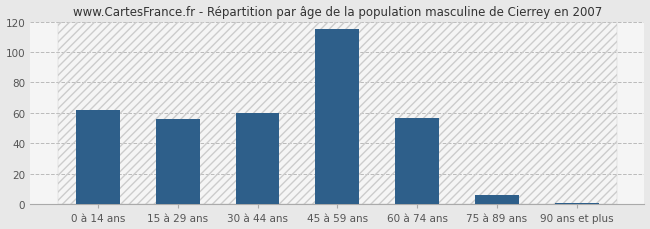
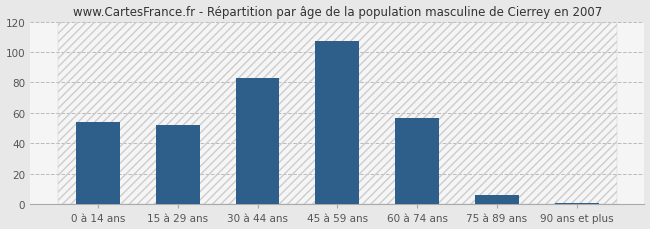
0 à 14 ans: 62 -> 54
15 à 29 ans: 56 -> 52
30 à 44 ans: 60 -> 83
45 à 59 ans: 115 -> 107
